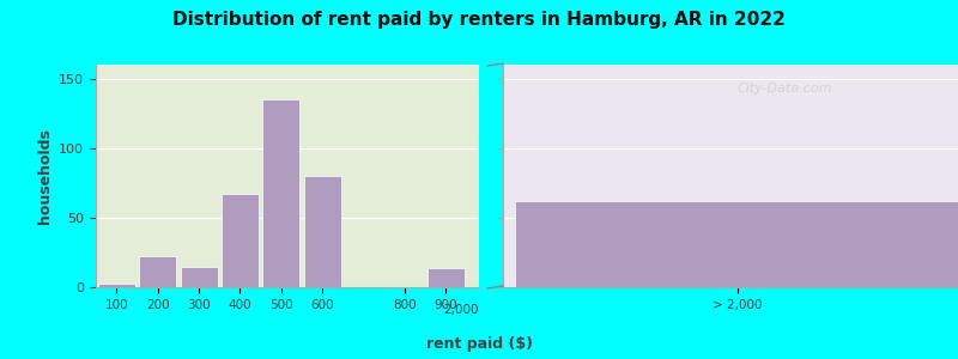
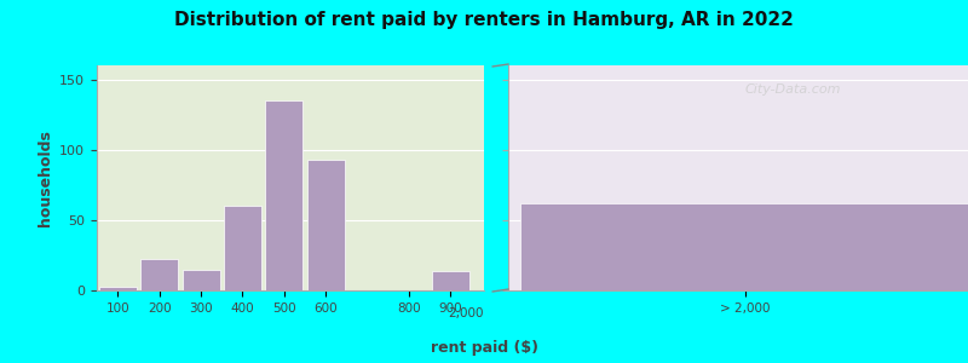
400: 67 -> 60
600: 80 -> 93
